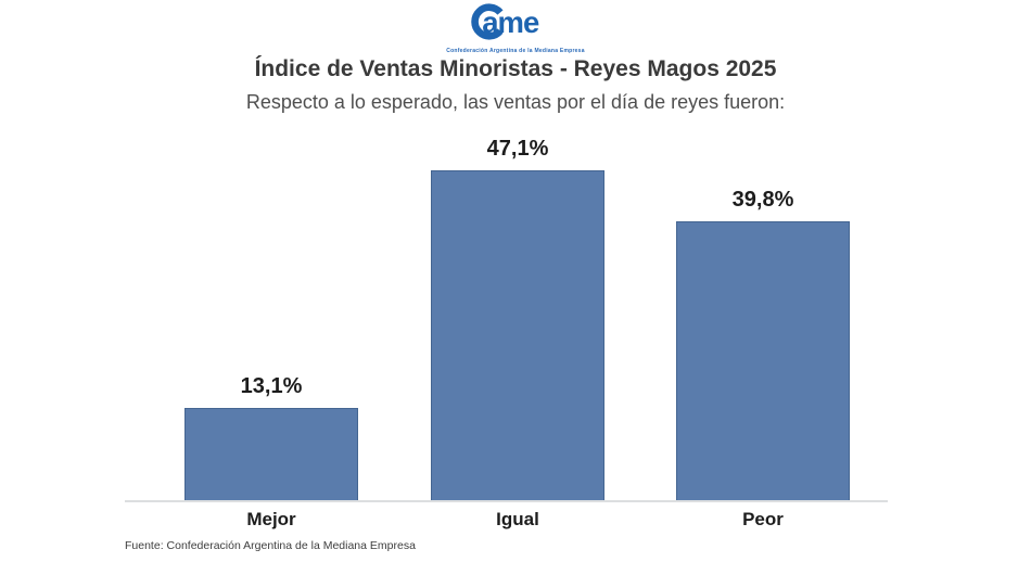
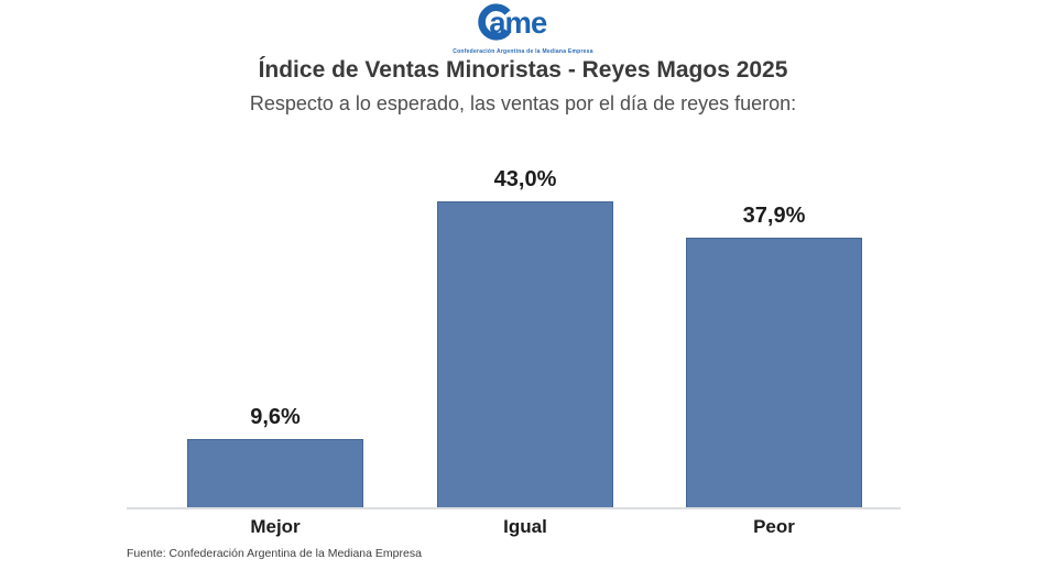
Mejor: 13,1% -> 9,6%
Igual: 47,1% -> 43,0%
Peor: 39,8% -> 37,9%
